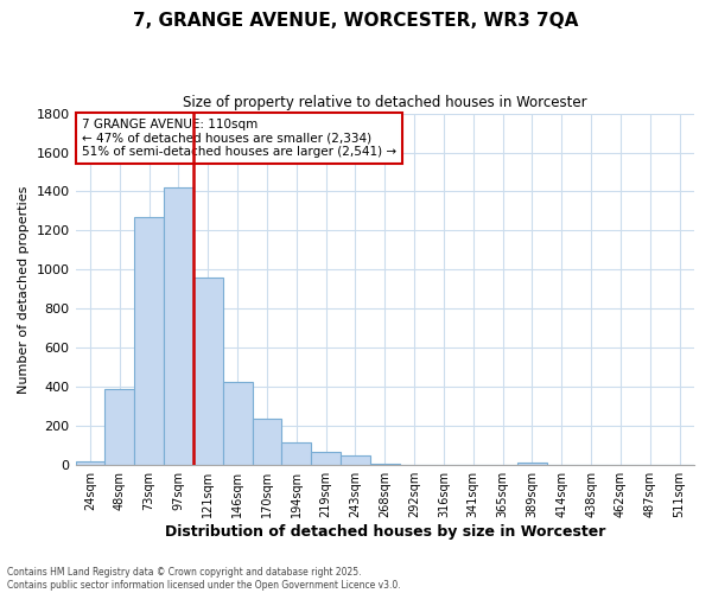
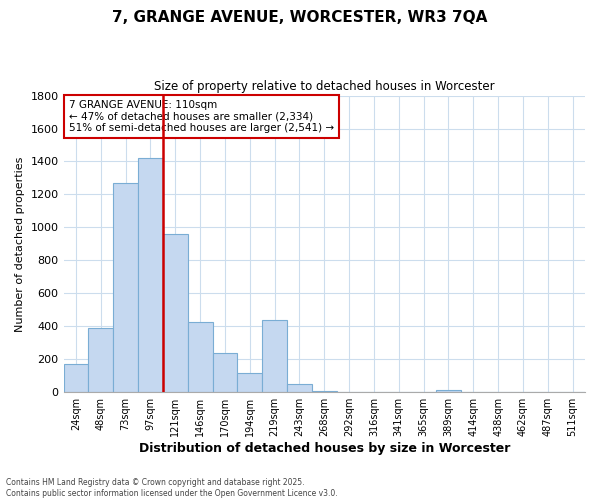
24sqm: 20 -> 170
219sqm: 70 -> 440
